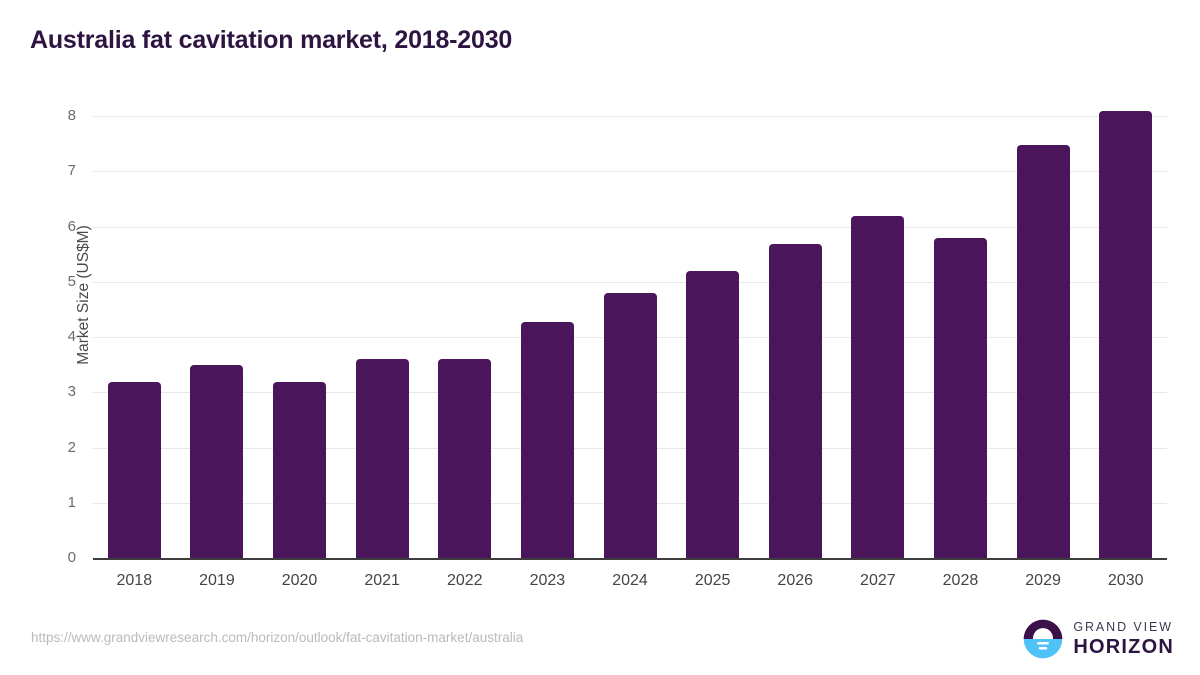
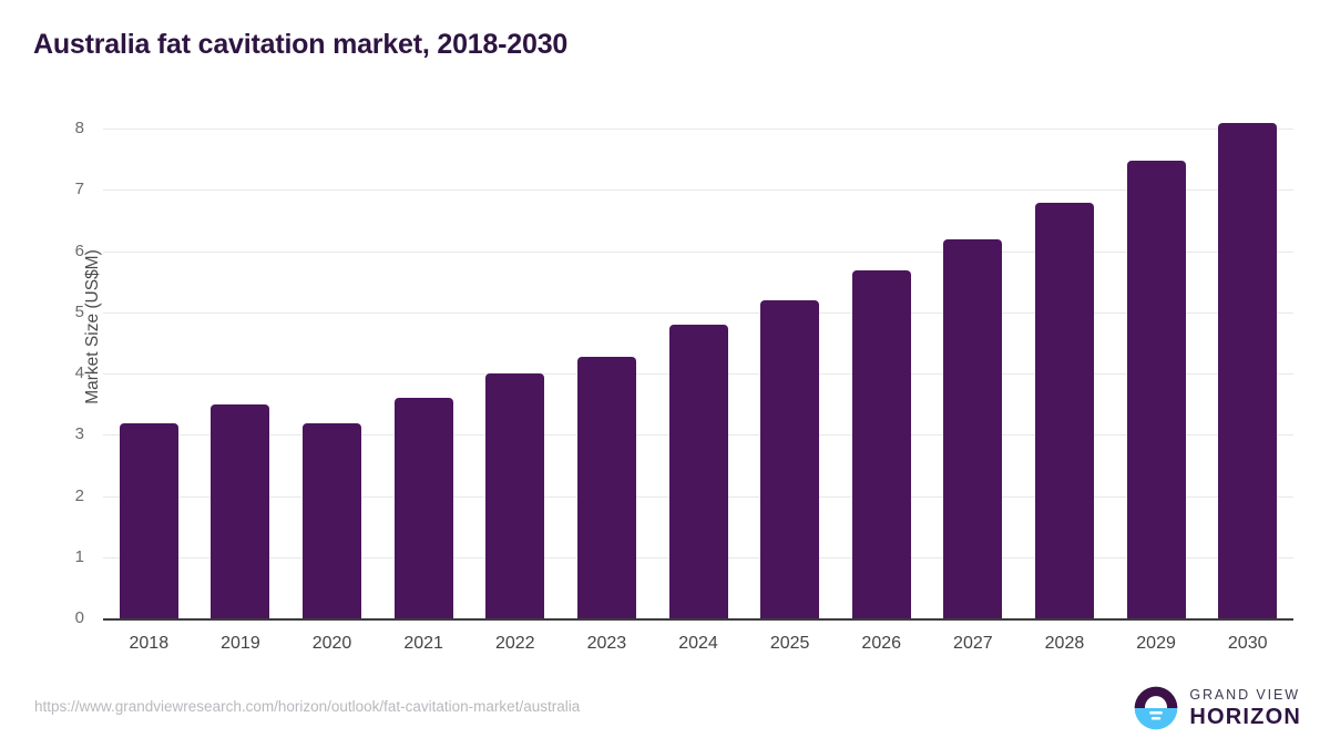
2022: 3.6 -> 4.0
2028: 5.8 -> 6.8
